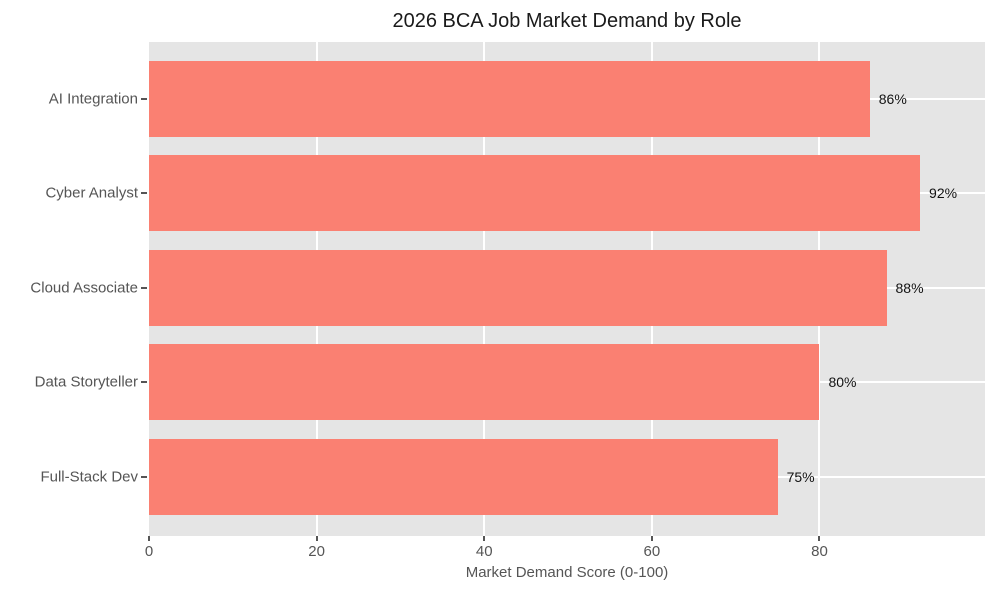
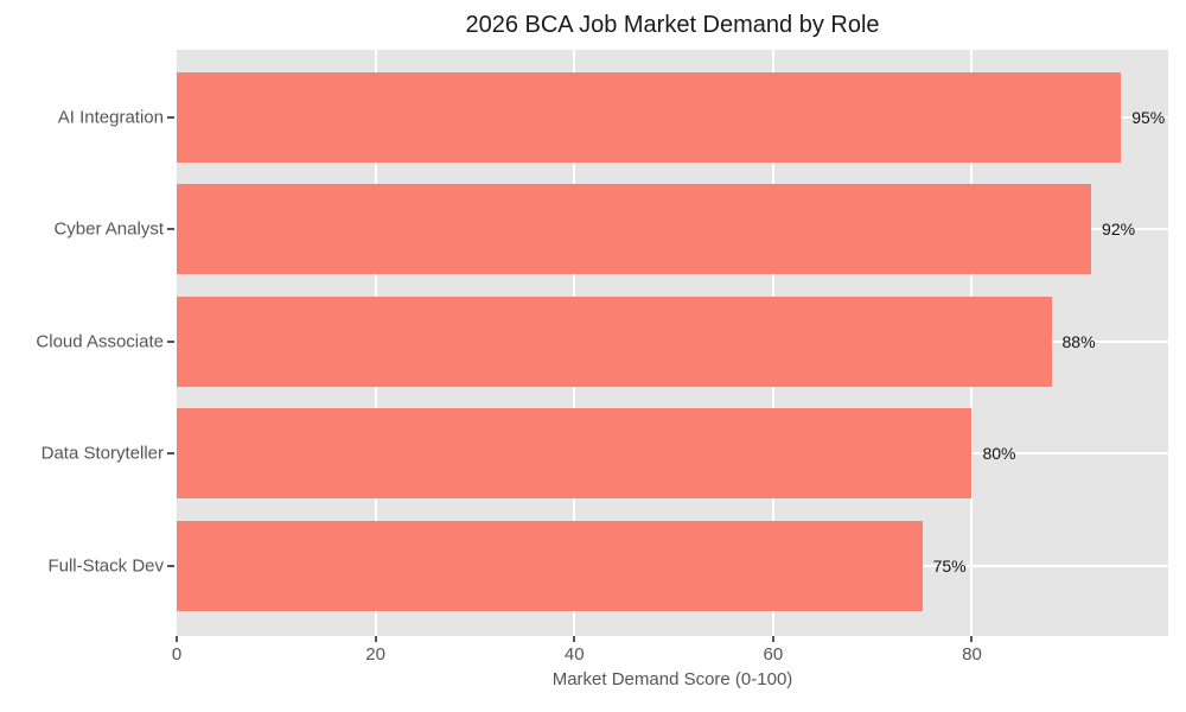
AI Integration: 86% -> 95%
